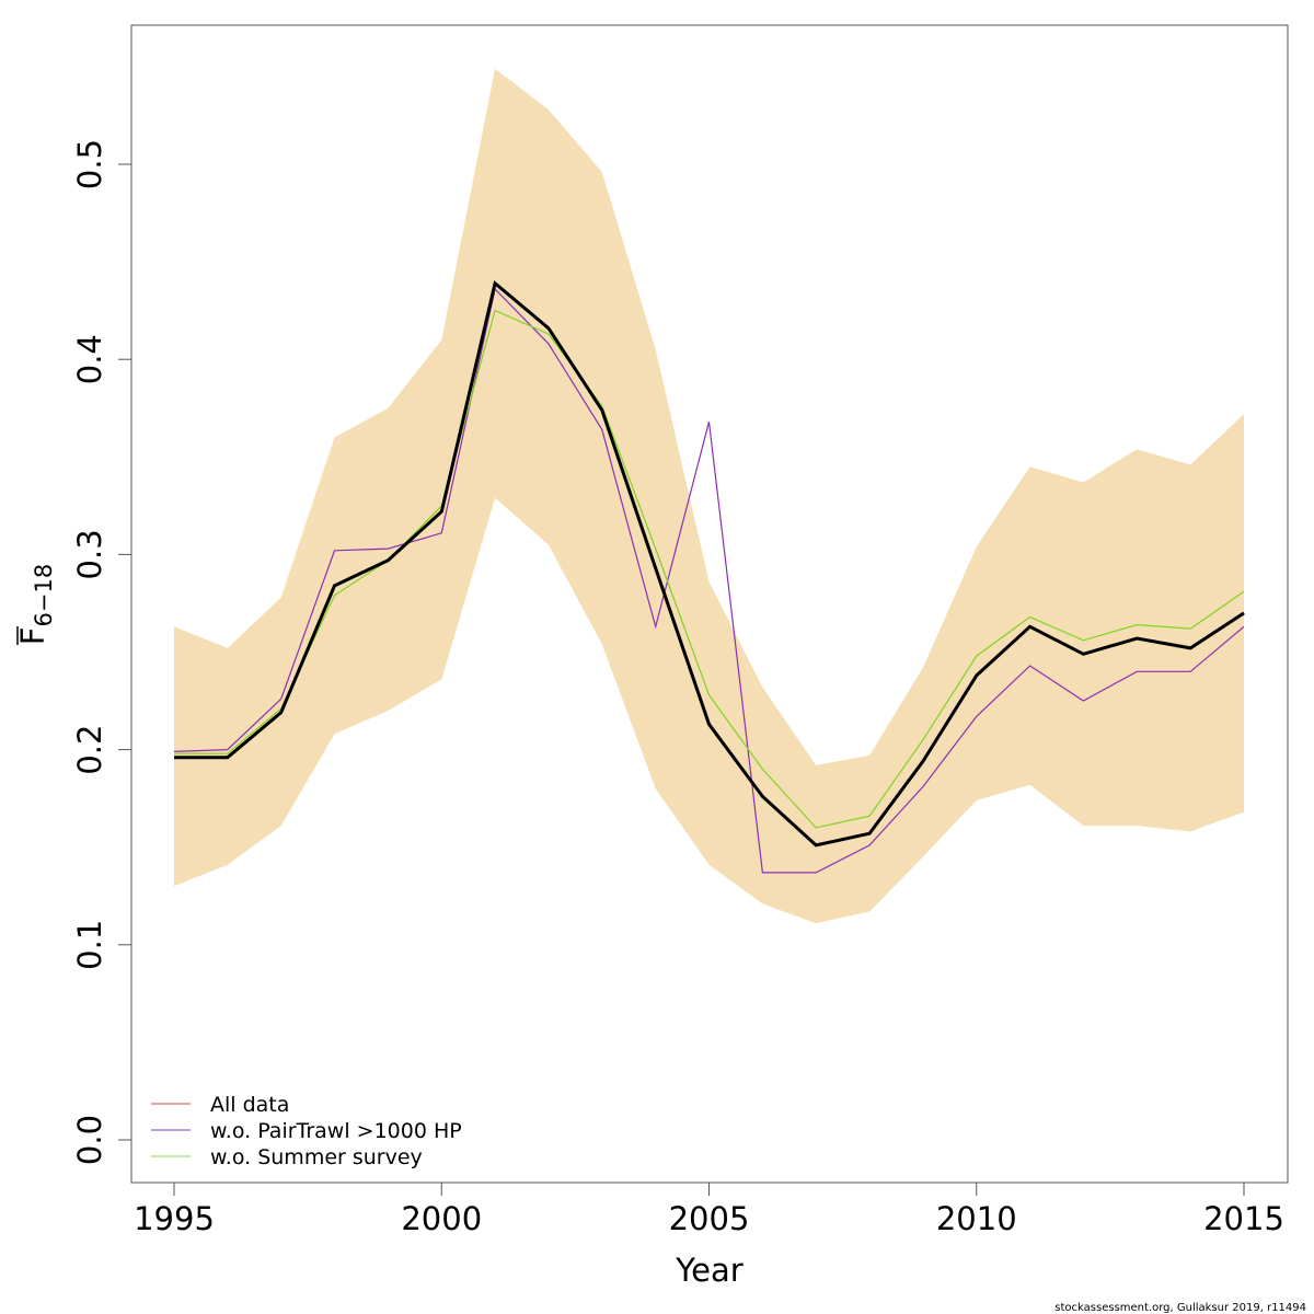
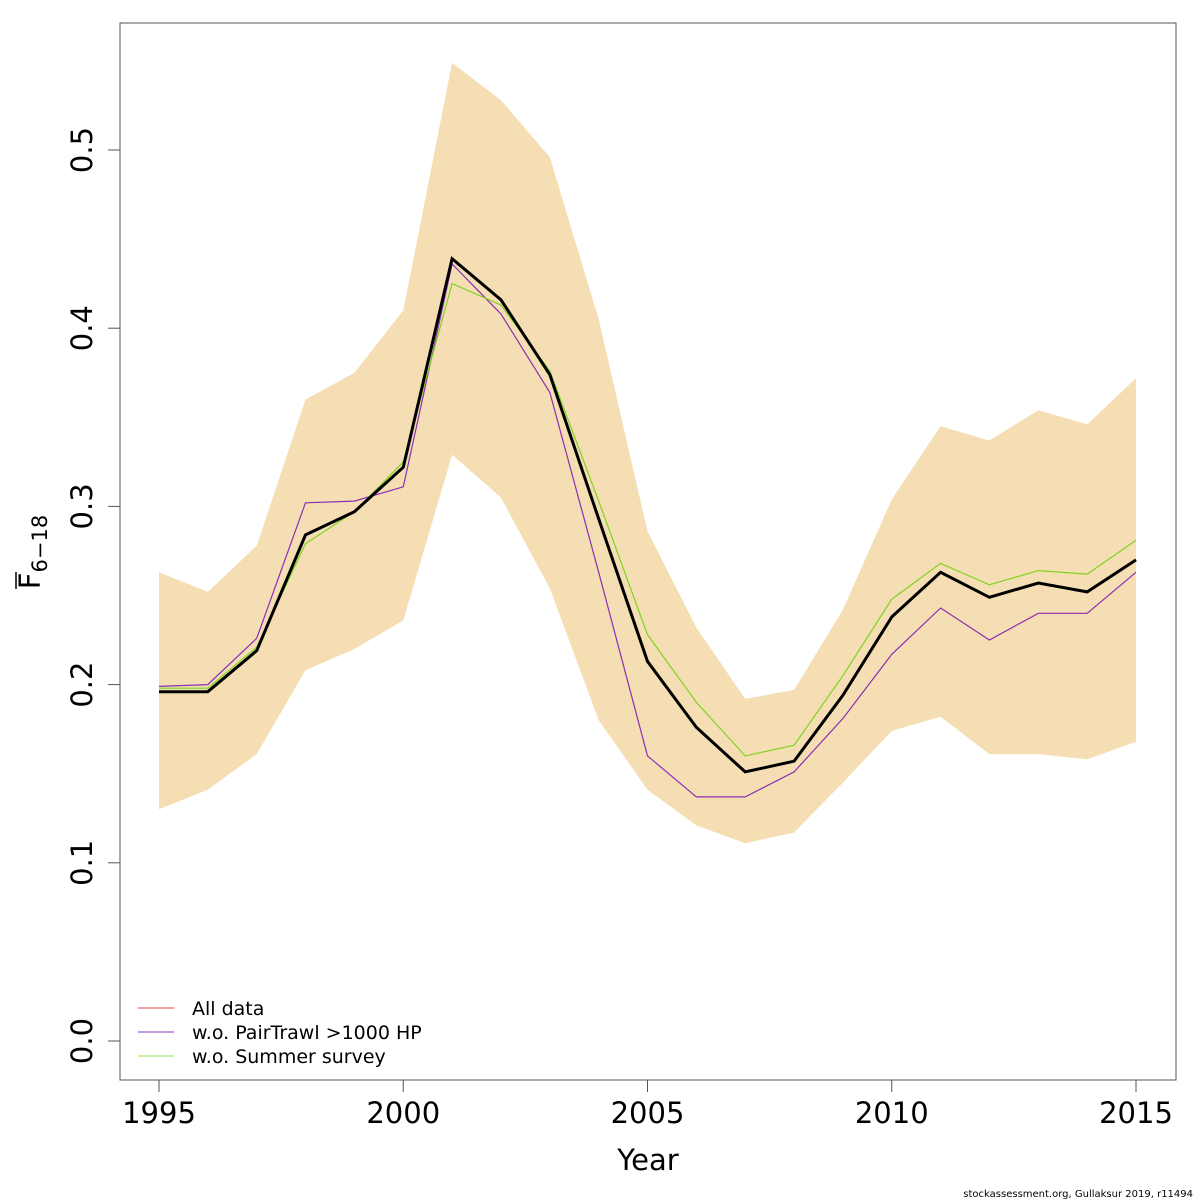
w.o. PairTrawl >1000 HP/2005: 0.368 -> 0.160
